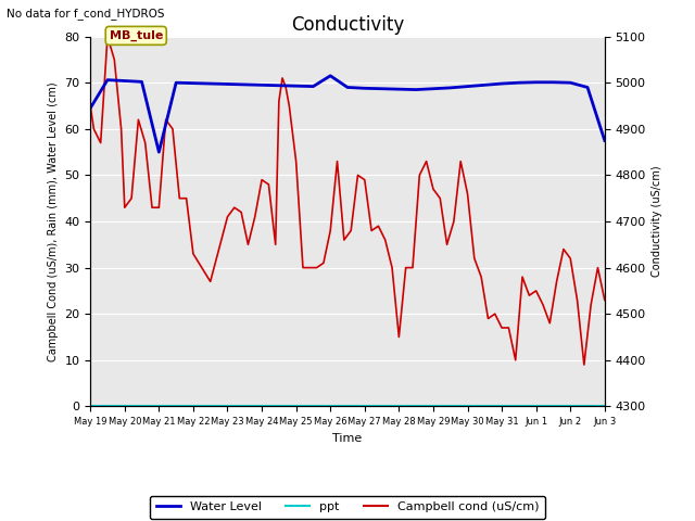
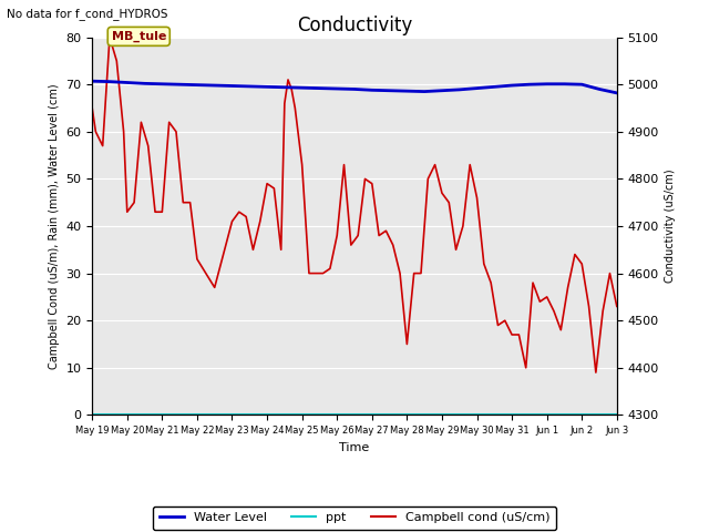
Water Level/May 19: 64.5 -> 70.7
Water Level/May 21: 55.0 -> 70.1
Water Level/May 26: 71.5 -> 69.1
Water Level/Jun 3: 57.5 -> 68.2
